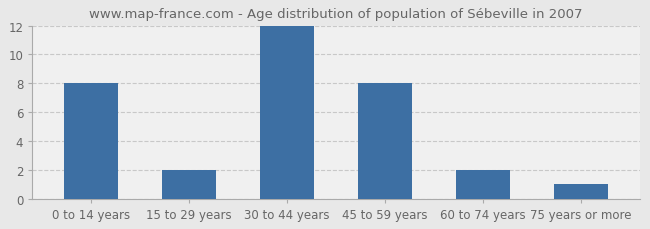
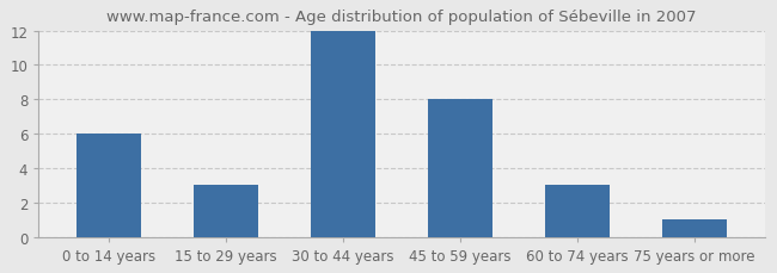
0 to 14 years: 8 -> 6
15 to 29 years: 2 -> 3
60 to 74 years: 2 -> 3
